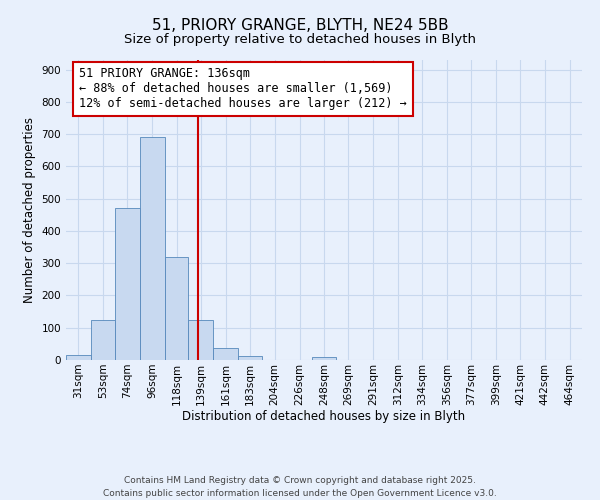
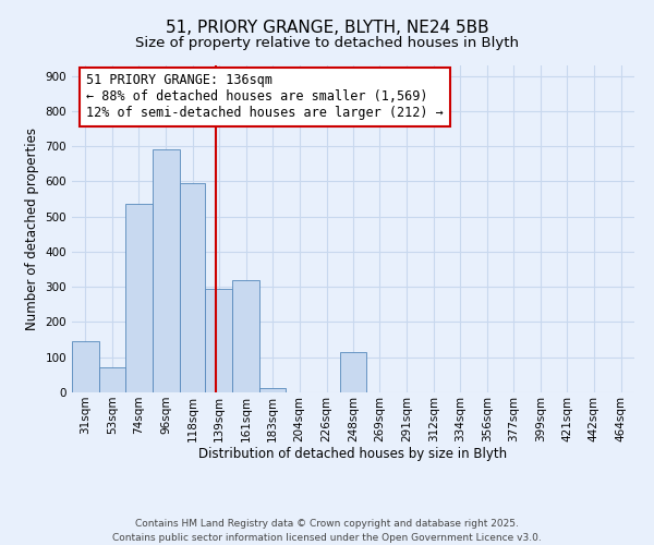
31sqm: 15 -> 145
53sqm: 125 -> 70
74sqm: 470 -> 535
118sqm: 320 -> 595
139sqm: 125 -> 295
161sqm: 37 -> 320
248sqm: 8 -> 115
